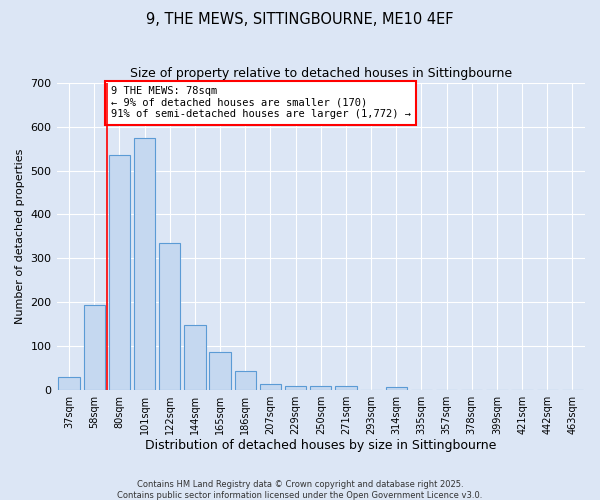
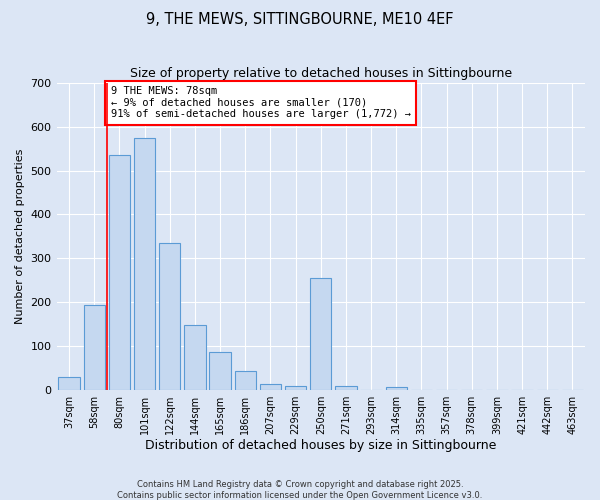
250sqm: 8 -> 255
